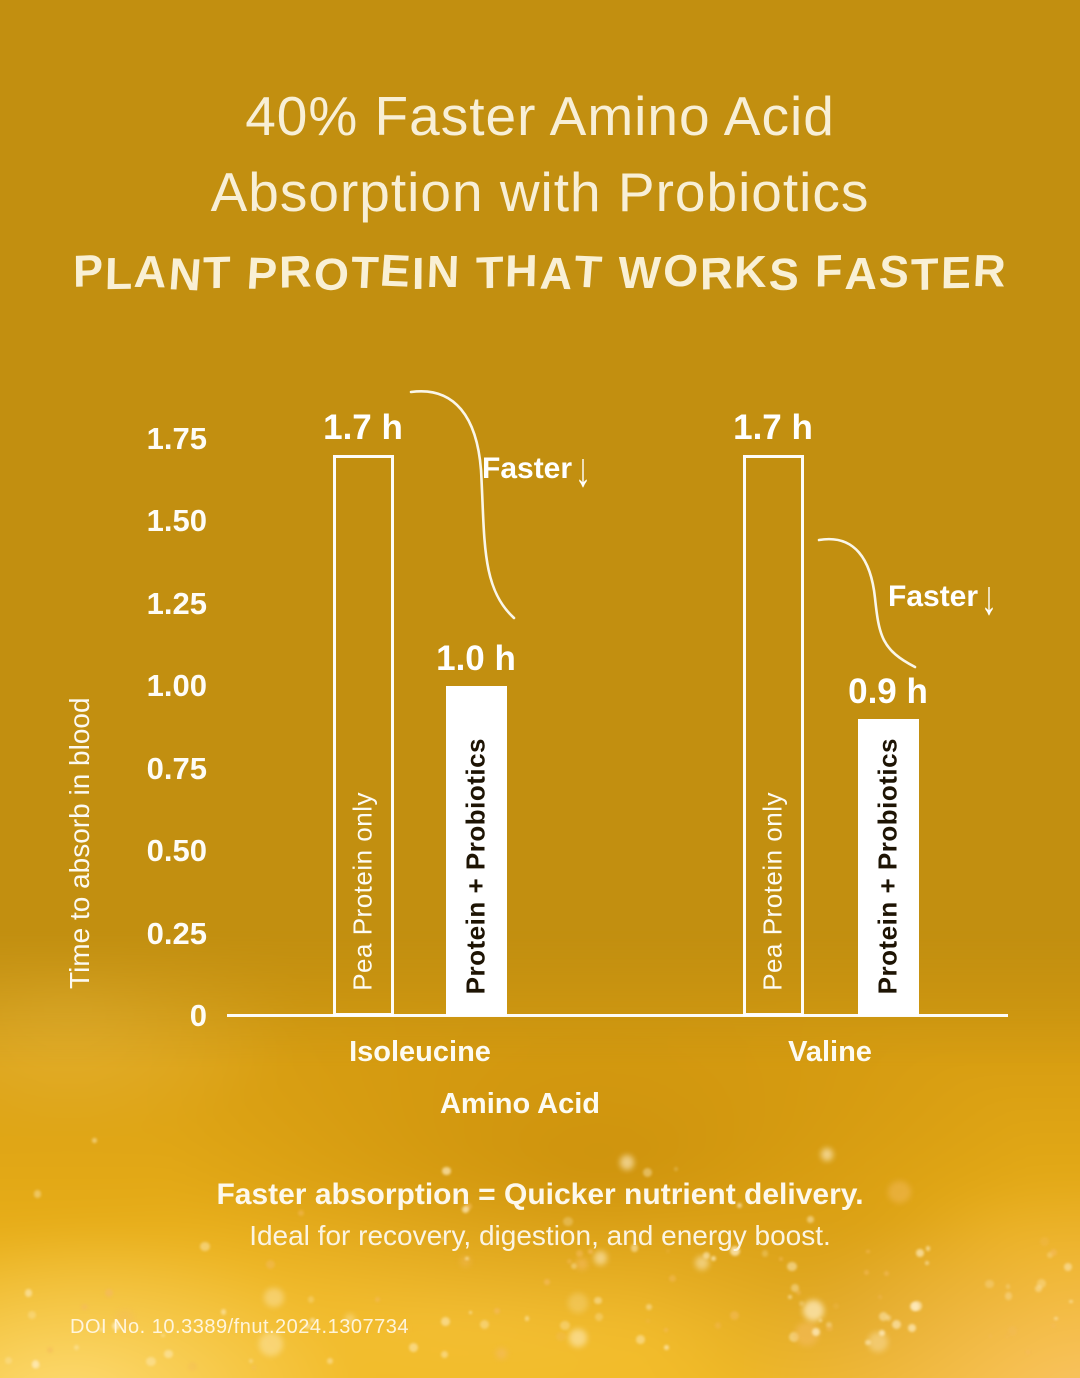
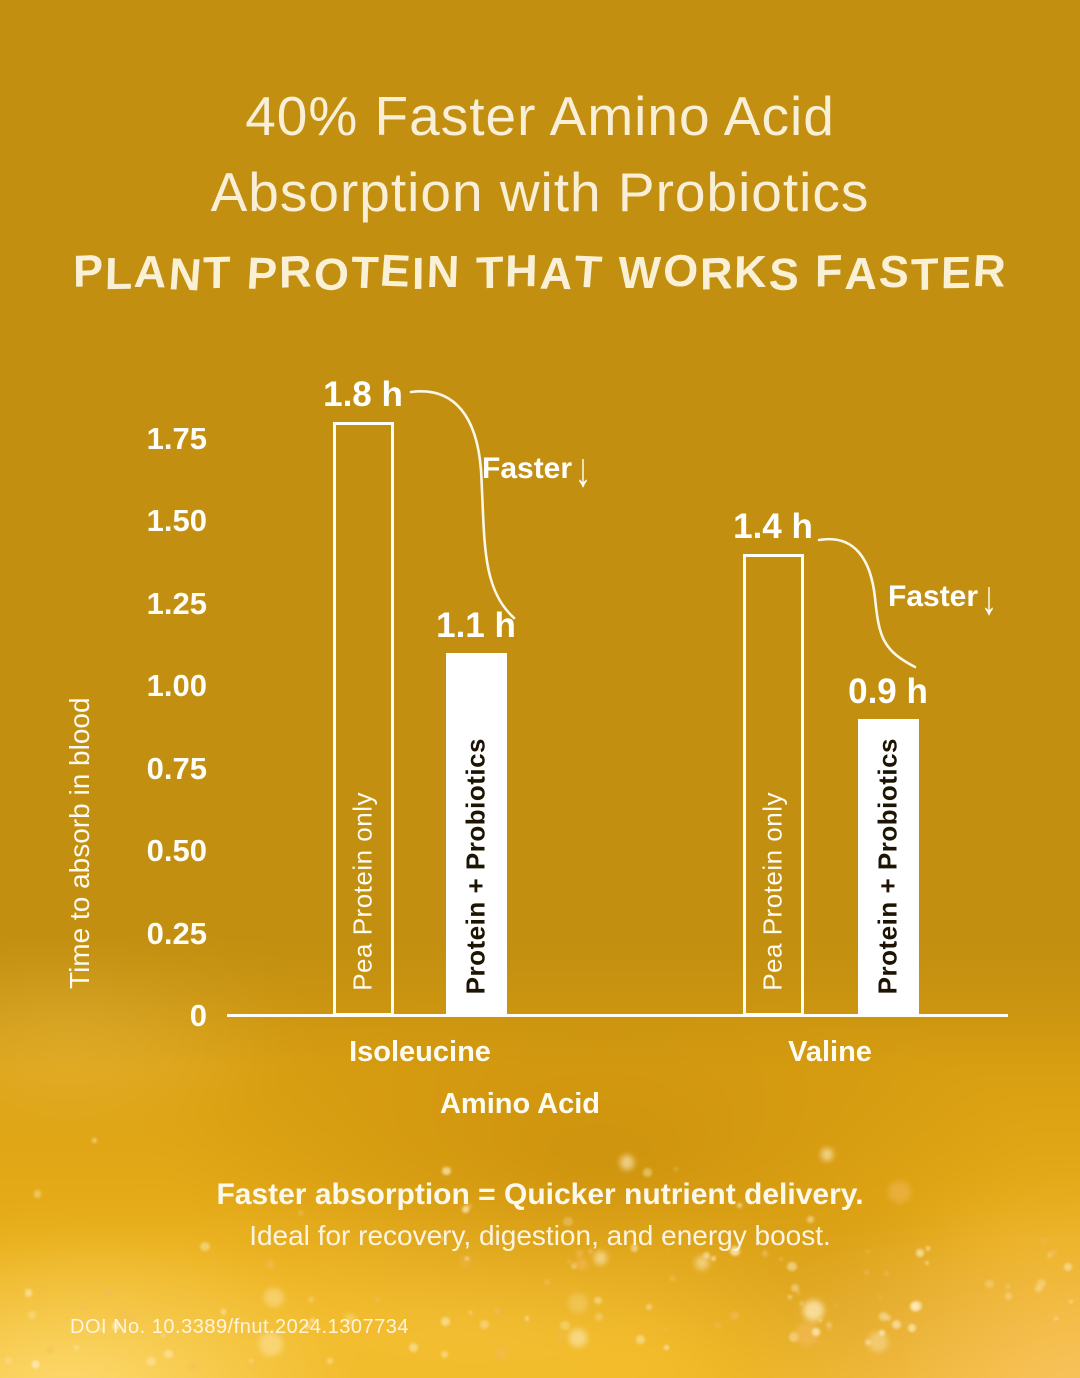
Pea Protein only/Isoleucine: 1.7 -> 1.8
Protein + Probiotics/Isoleucine: 1.0 -> 1.1
Pea Protein only/Valine: 1.7 -> 1.4
